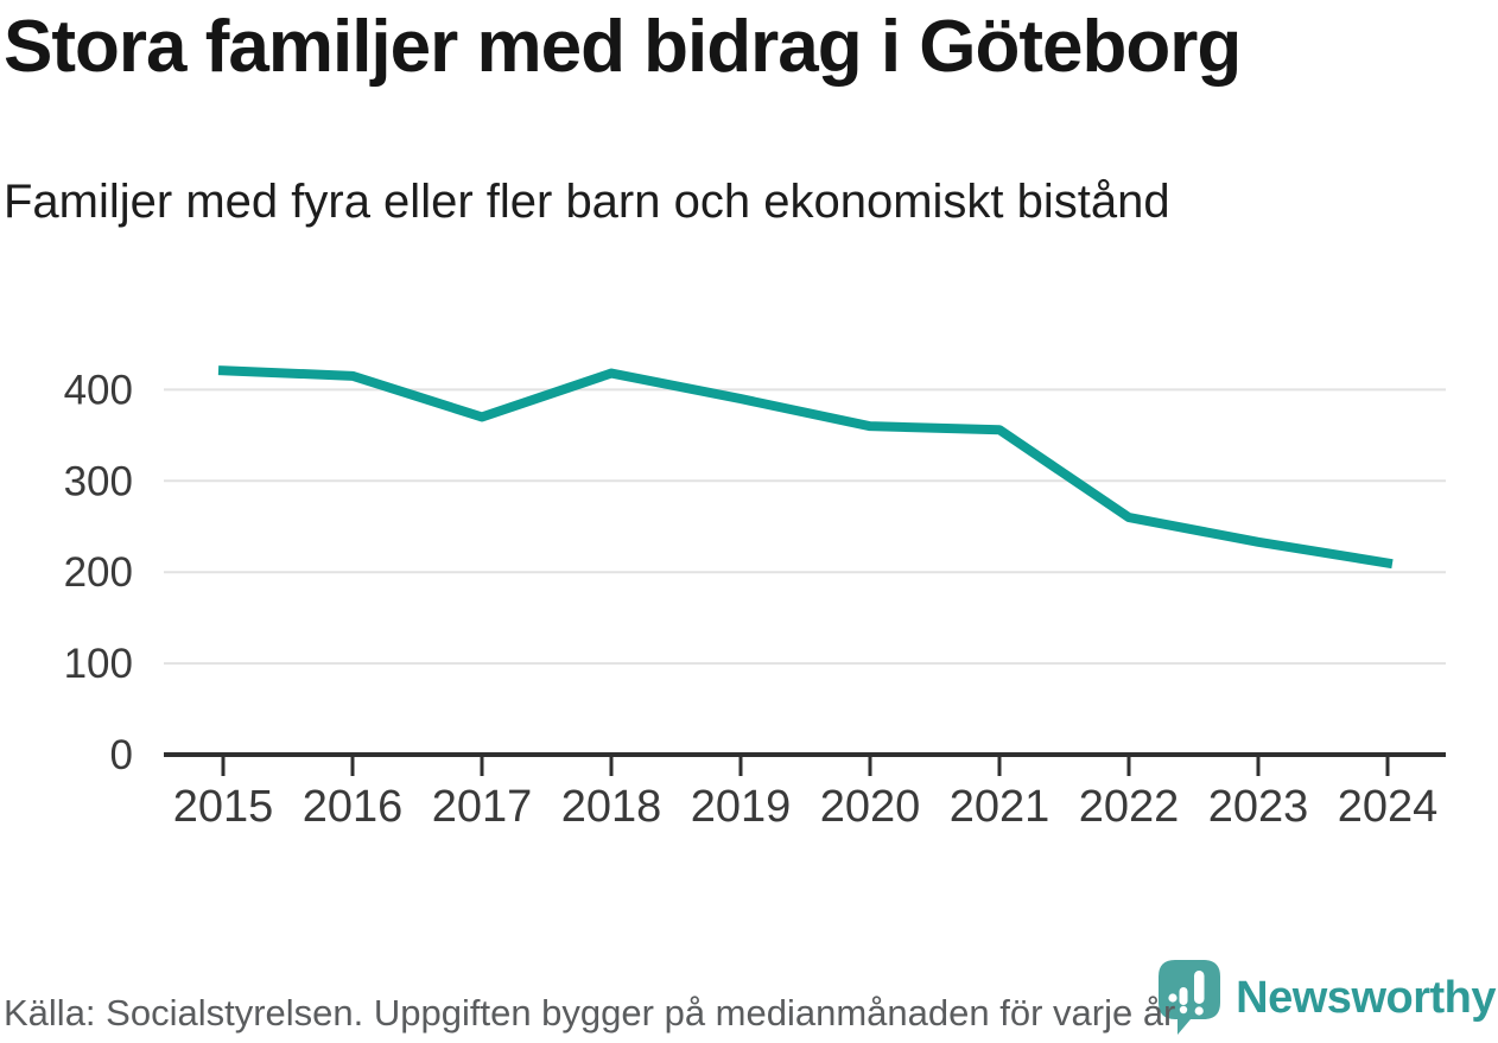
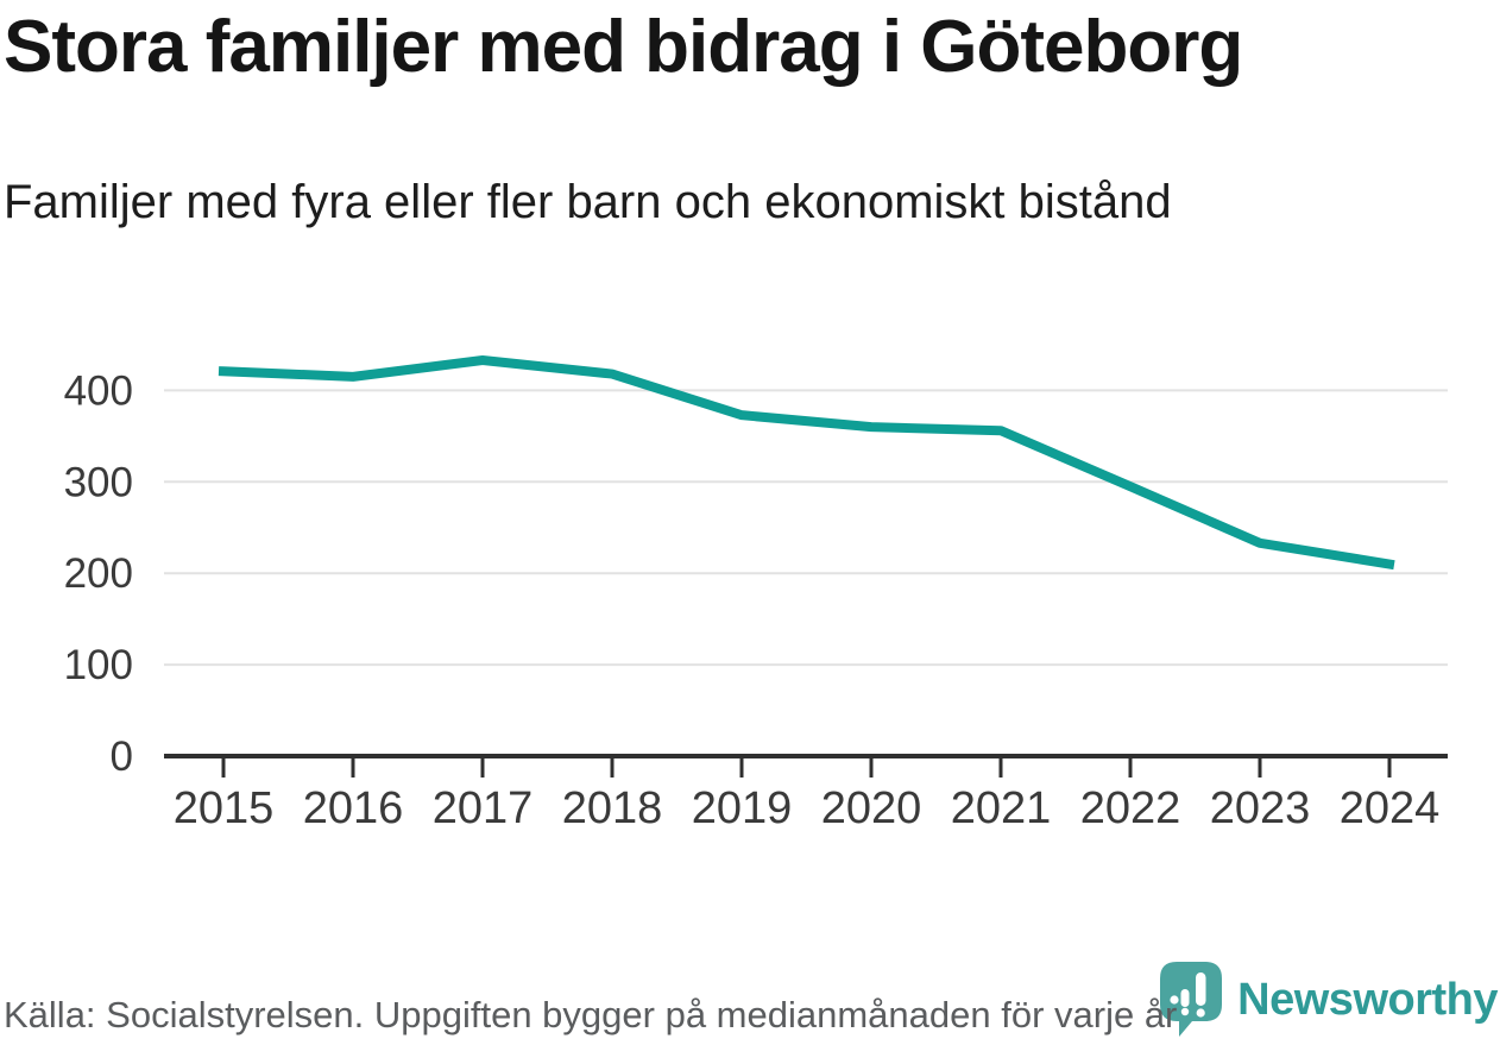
2017: 370 -> 430
2019: 390 -> 370
2022: 260 -> 300
